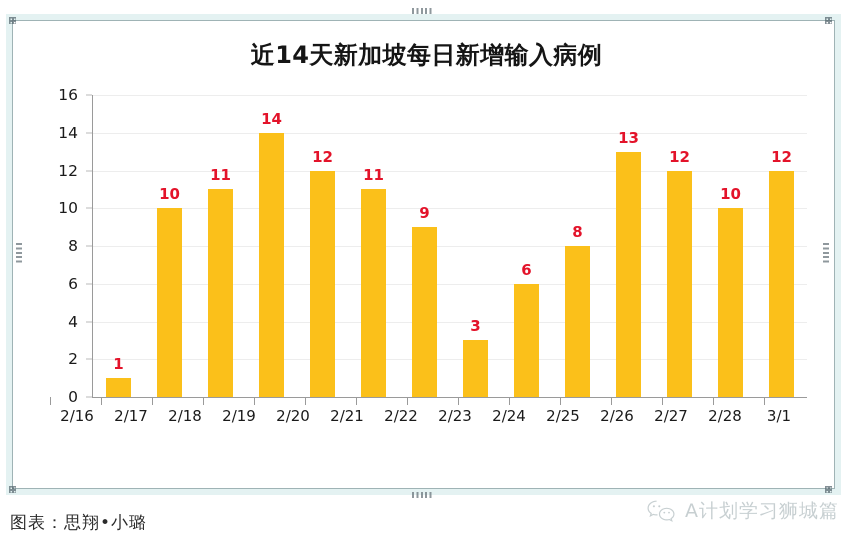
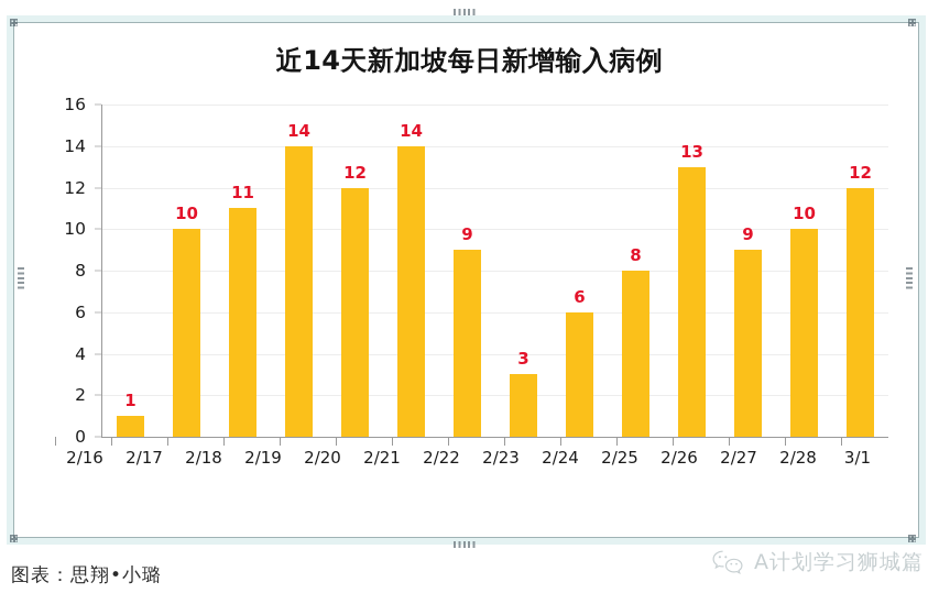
2/21: 11 -> 14
2/27: 12 -> 9
